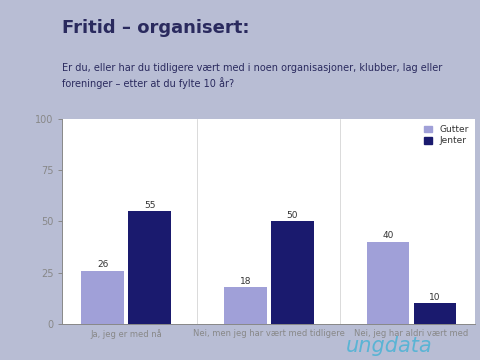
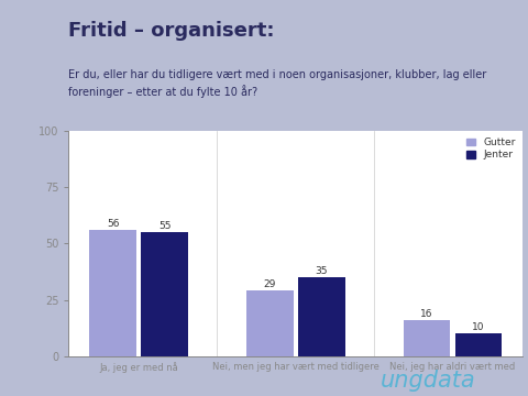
Gutter/Ja, jeg er med nå: 26 -> 56
Gutter/Nei, men jeg har vært med tidligere: 18 -> 29
Jenter/Nei, men jeg har vært med tidligere: 50 -> 35
Gutter/Nei, jeg har aldri vært med: 40 -> 16
